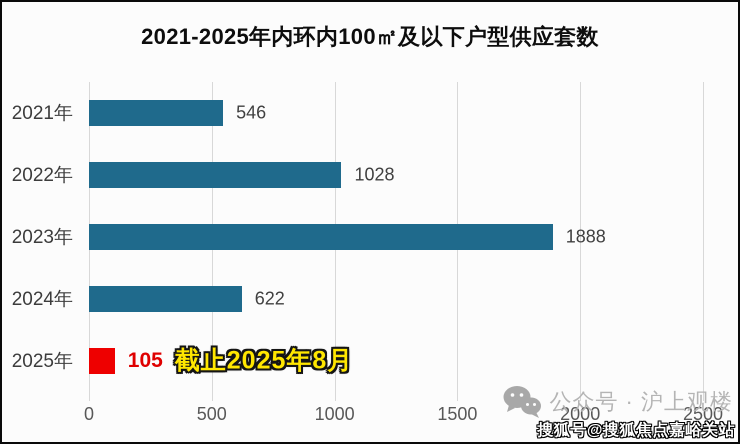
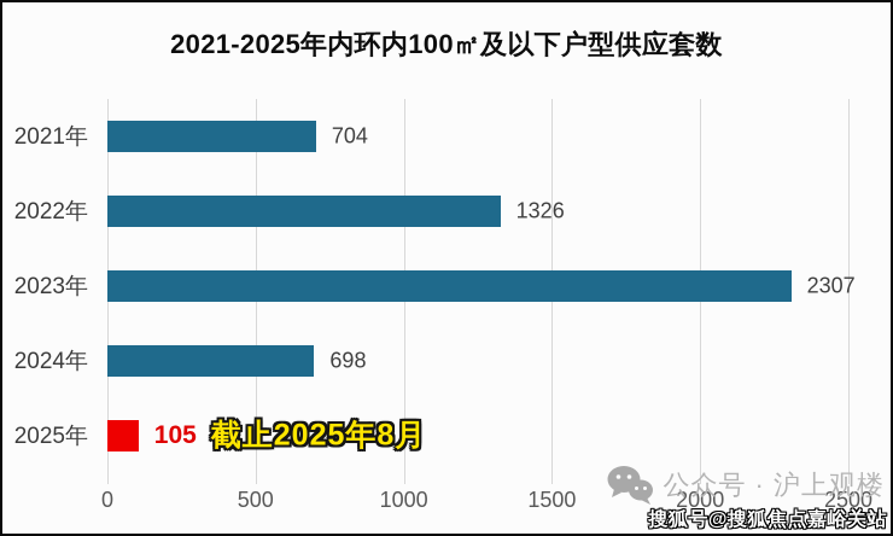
2021年: 546 -> 704
2022年: 1028 -> 1326
2023年: 1888 -> 2307
2024年: 622 -> 698
